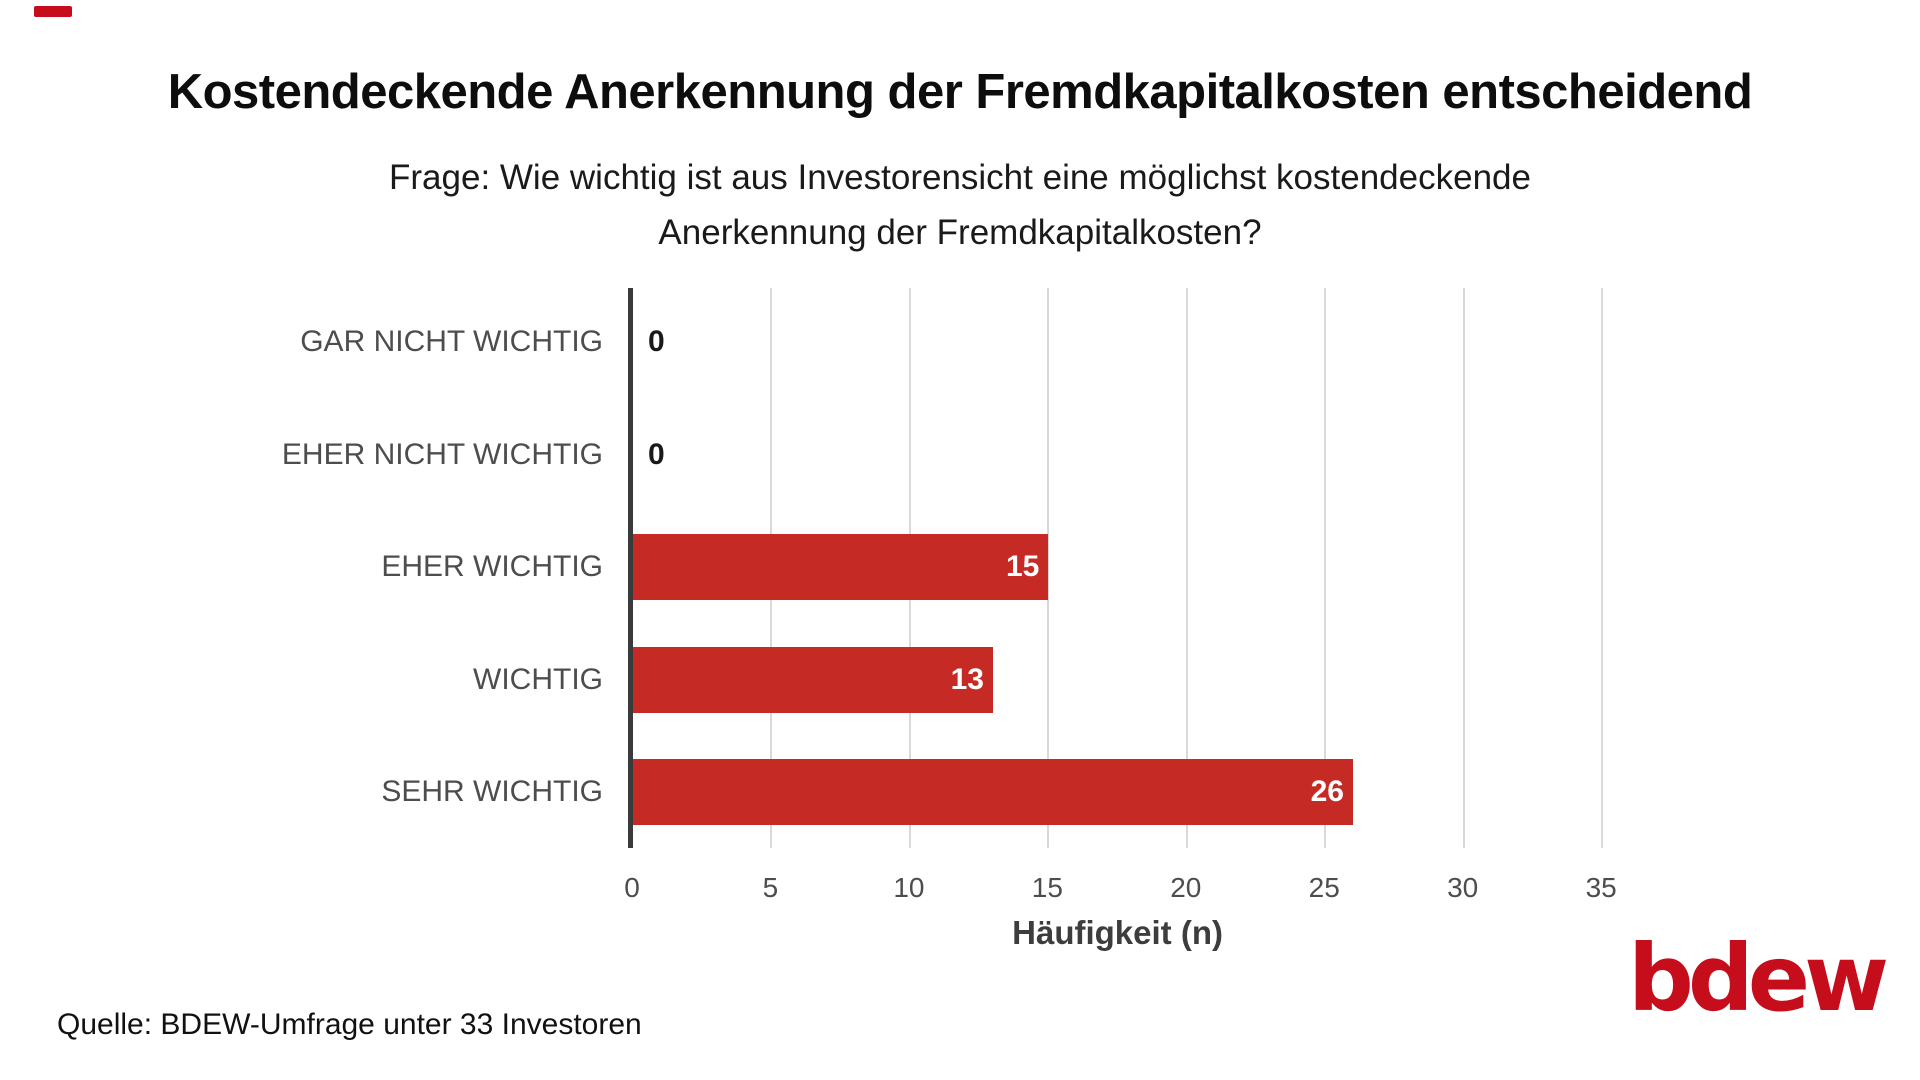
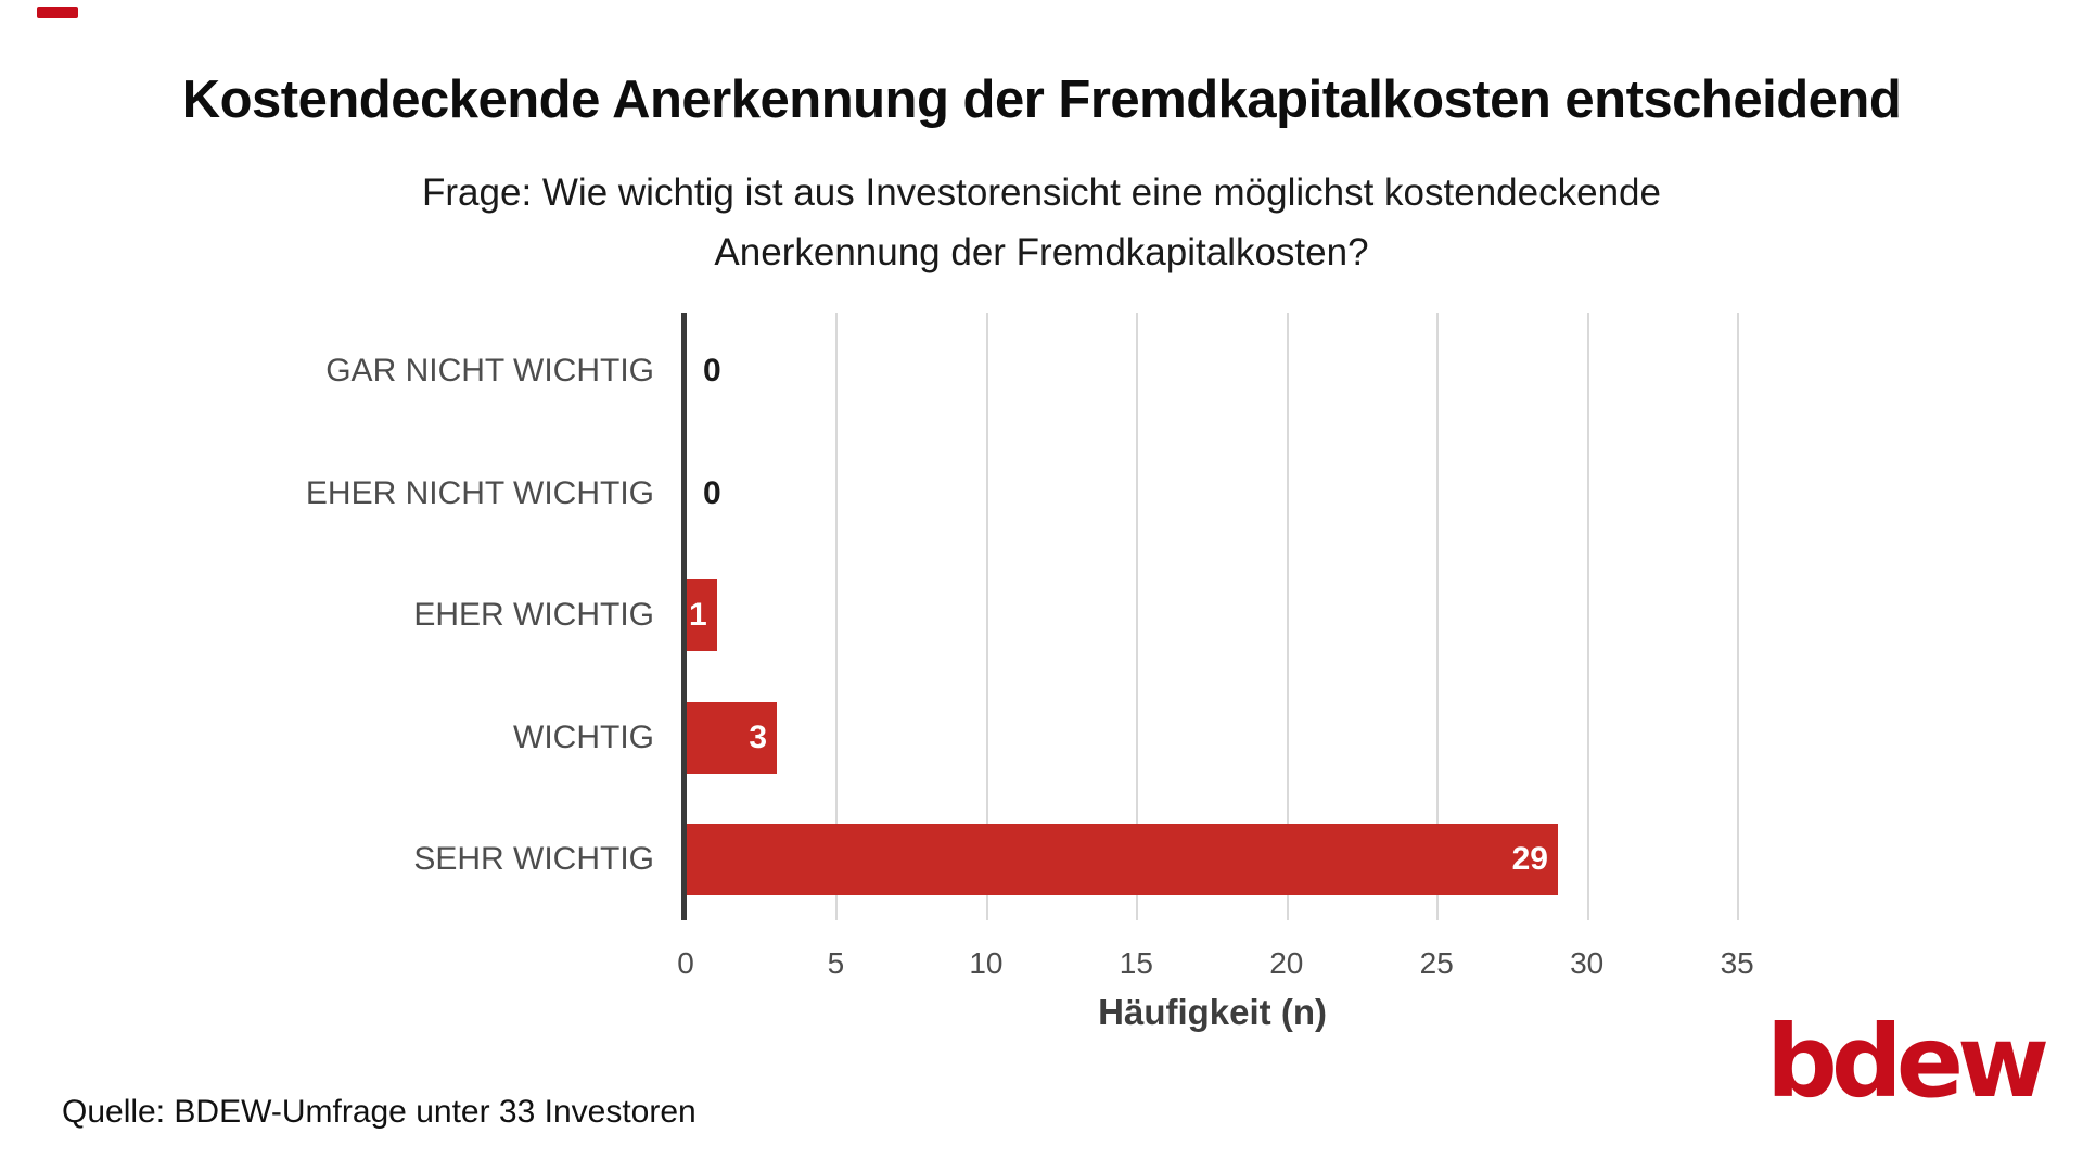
EHER WICHTIG: 15 -> 1
WICHTIG: 13 -> 3
SEHR WICHTIG: 26 -> 29
